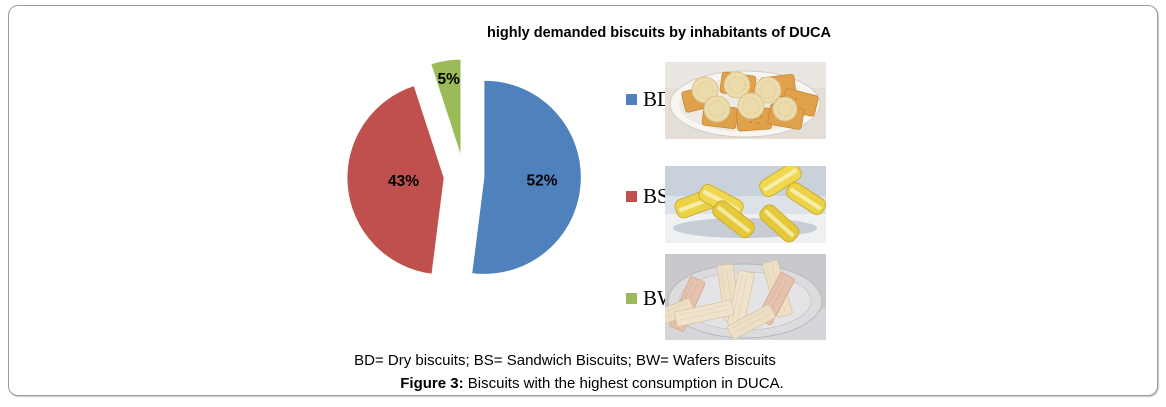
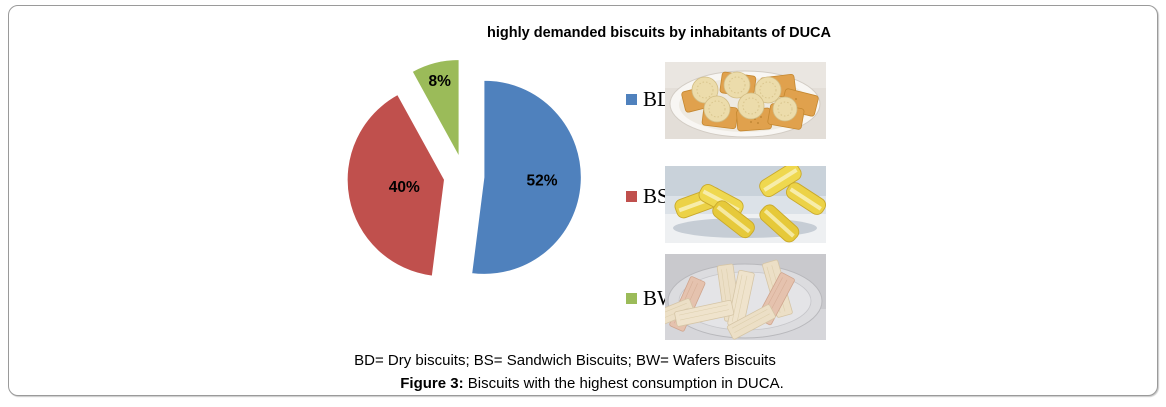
BS: 43% -> 40%
BW: 5% -> 8%
